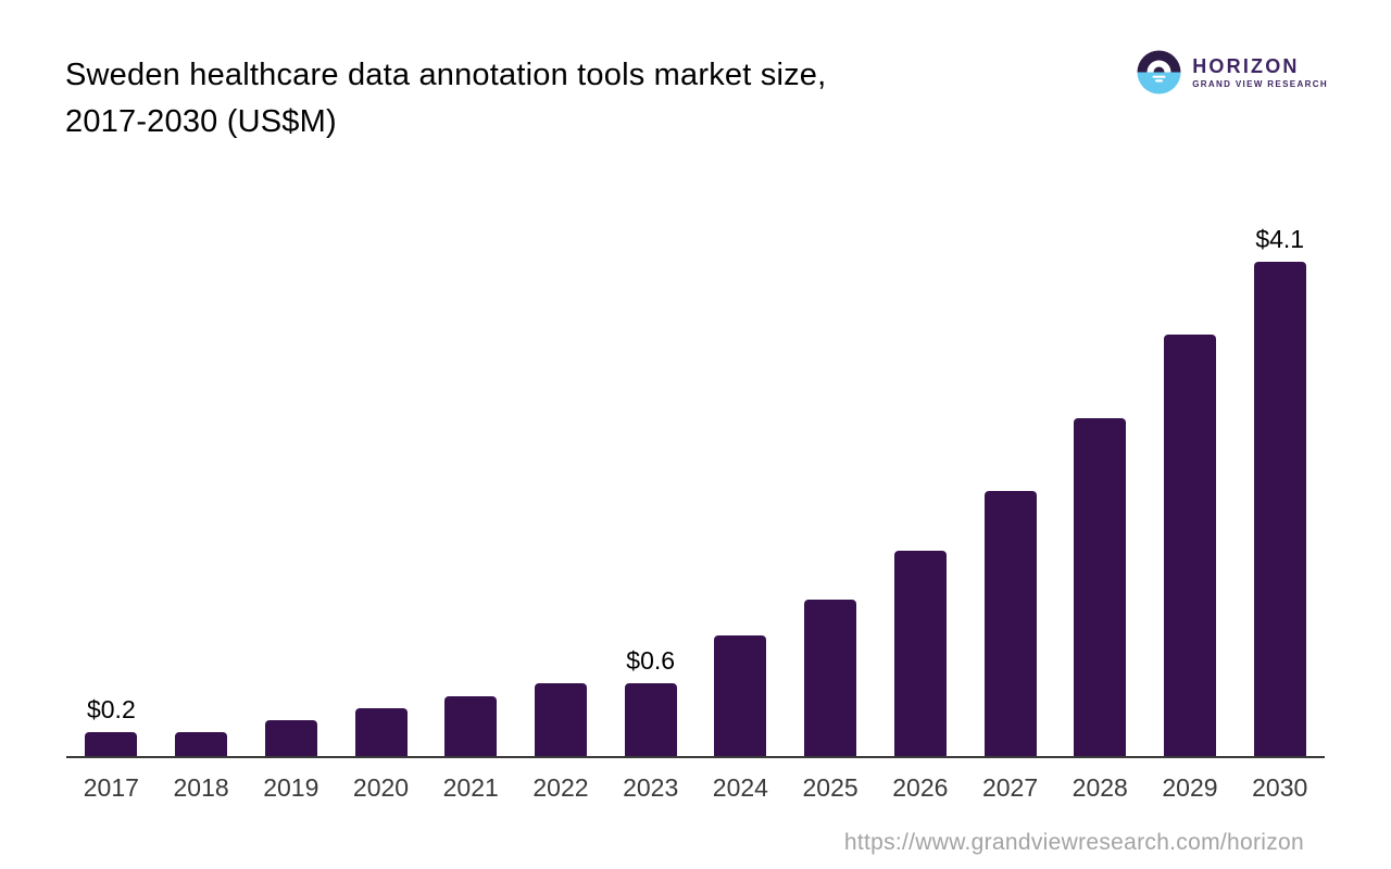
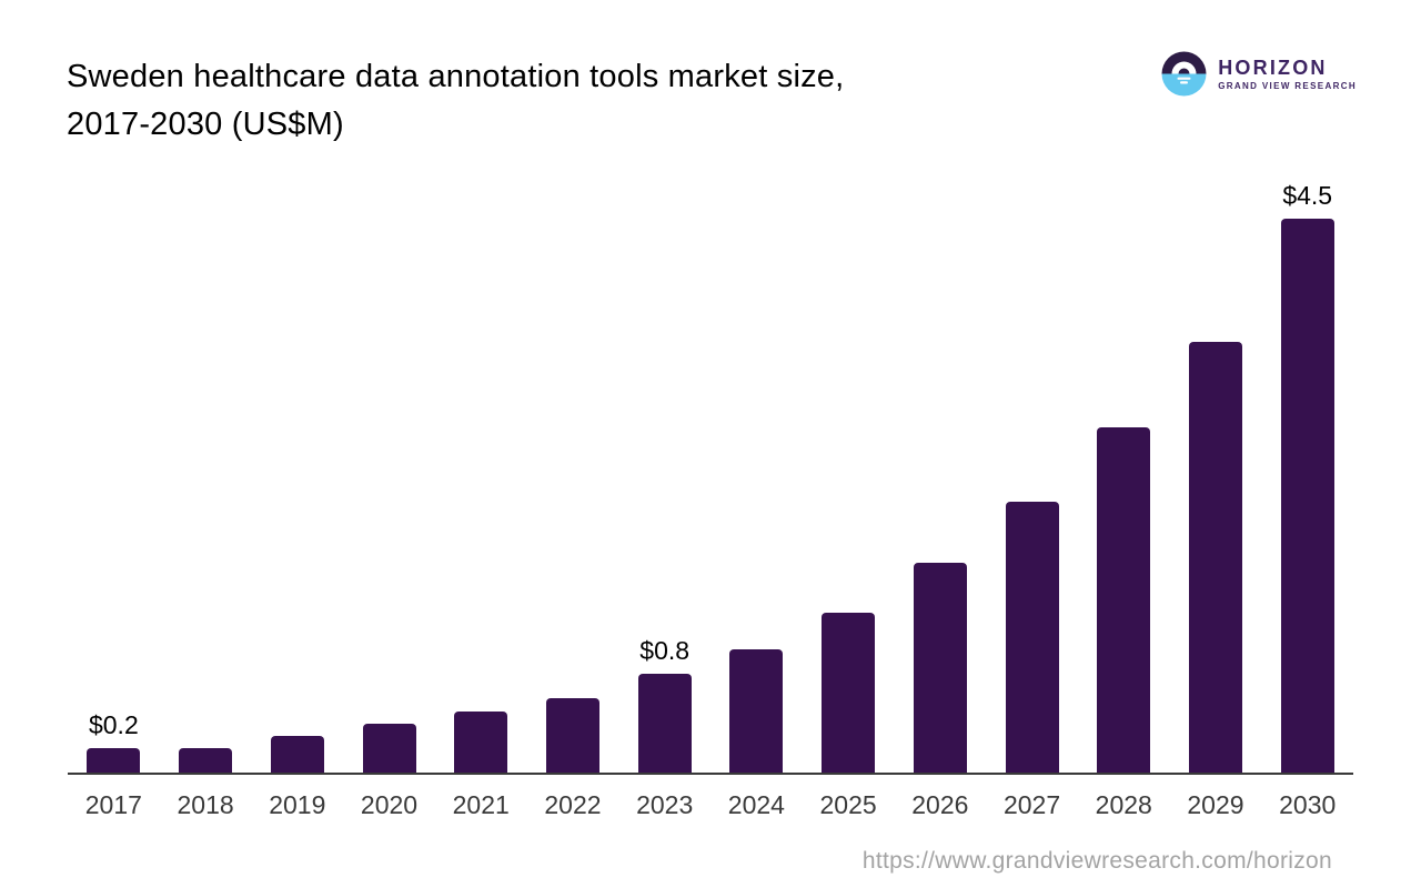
2023: $0.6 -> $0.8
2030: $4.1 -> $4.5
